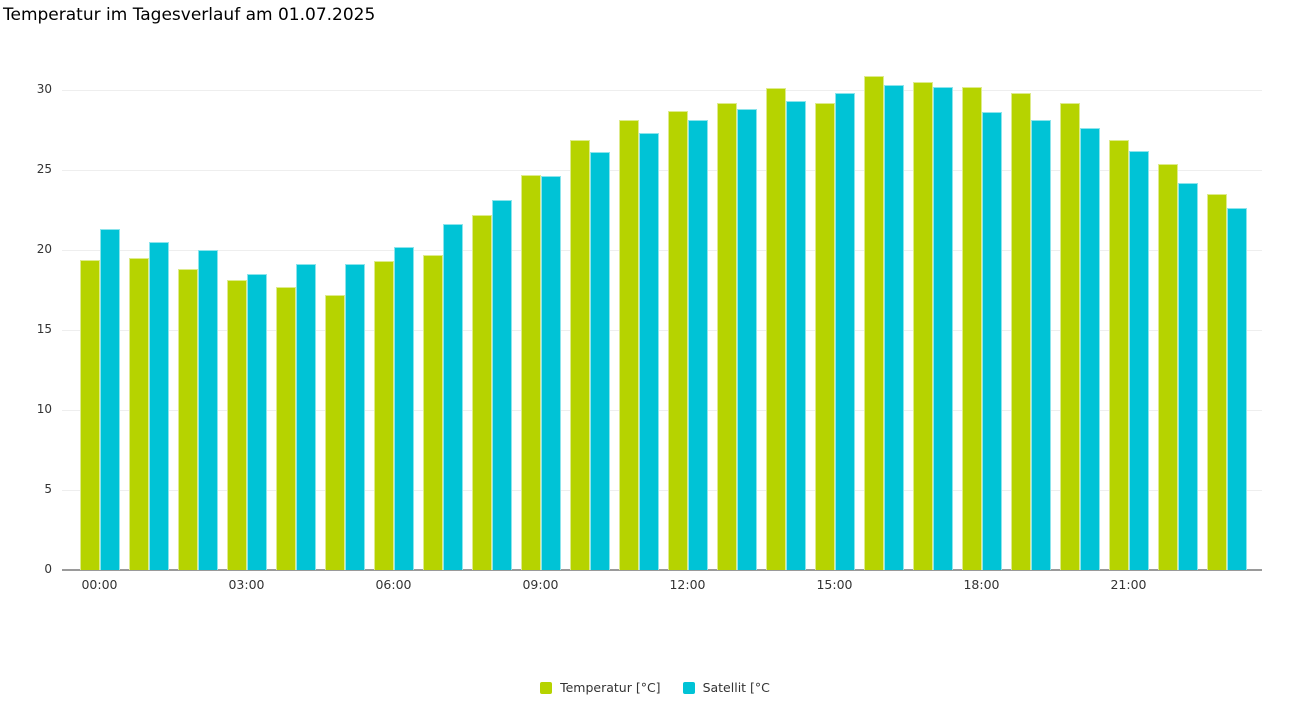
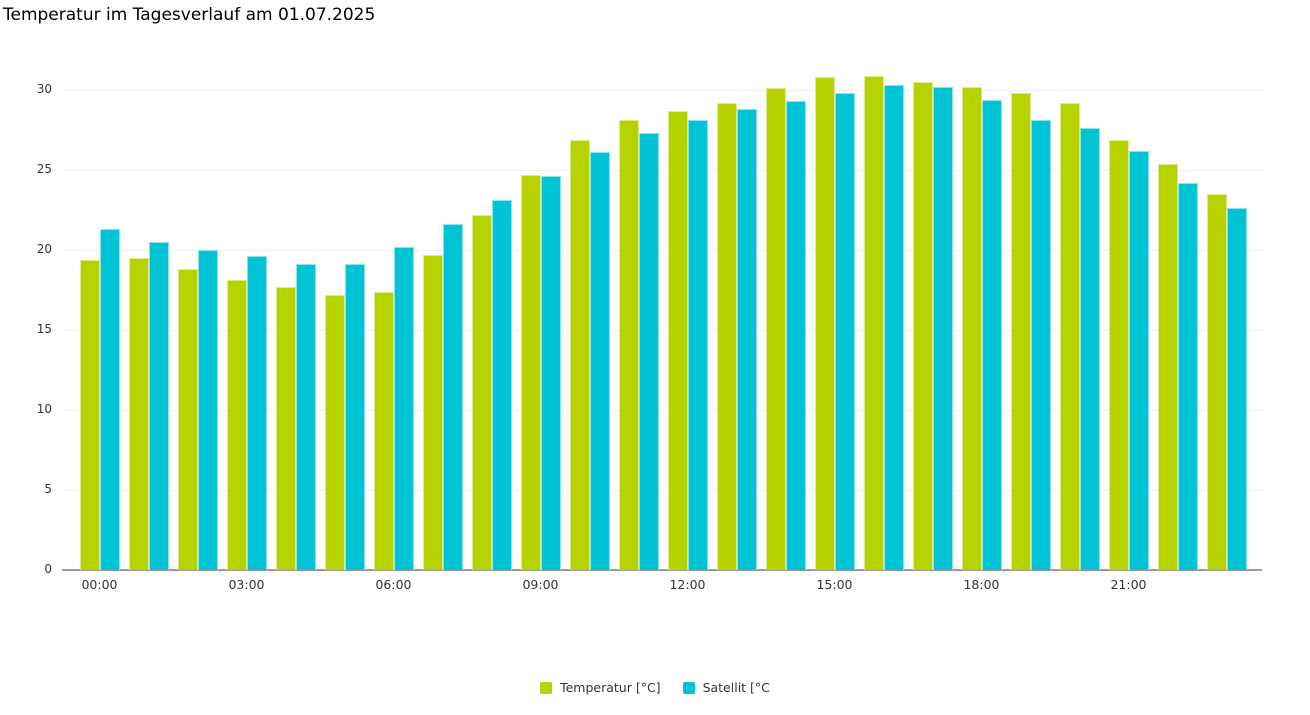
Satellit [°C/03:00: 18.5 -> 19.6
Temperatur [°C]/06:00: 19.3 -> 17.4
Temperatur [°C]/15:00: 29.2 -> 30.8
Satellit [°C/18:00: 28.6 -> 29.4
